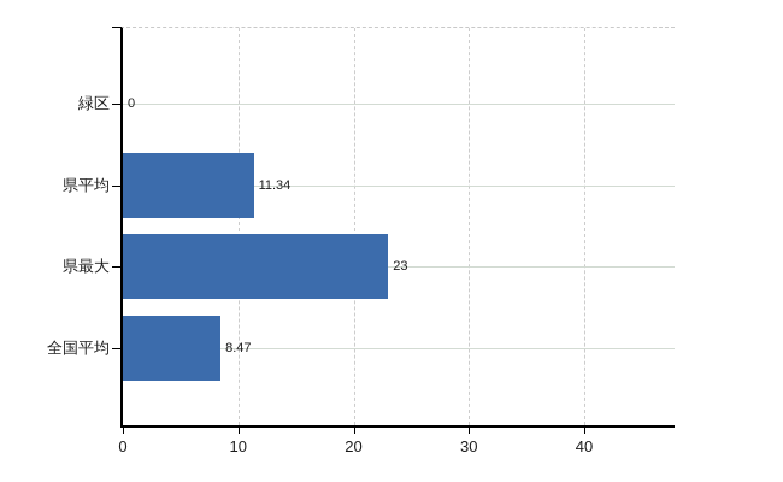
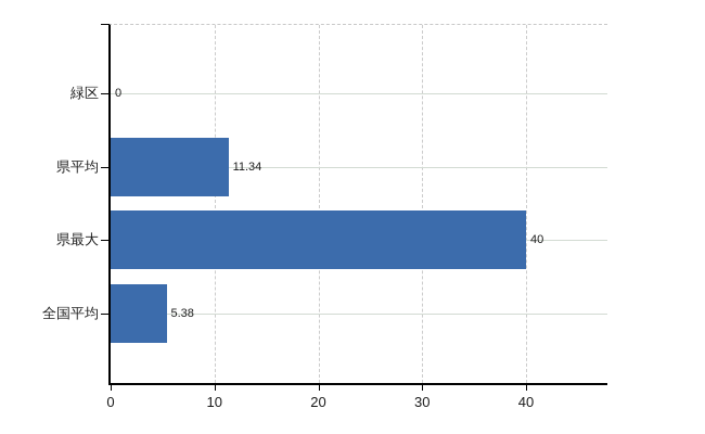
県最大: 23 -> 40
全国平均: 8.47 -> 5.38
